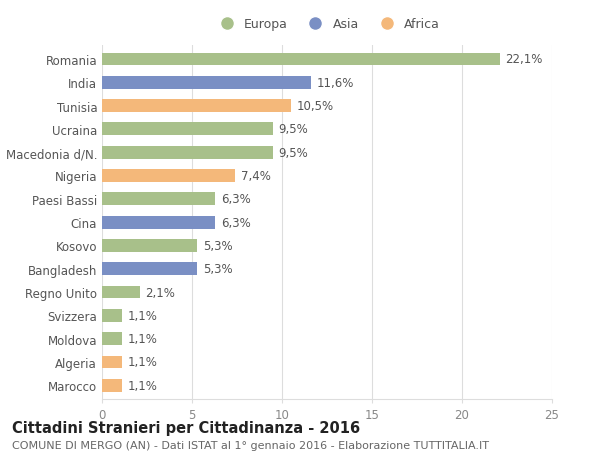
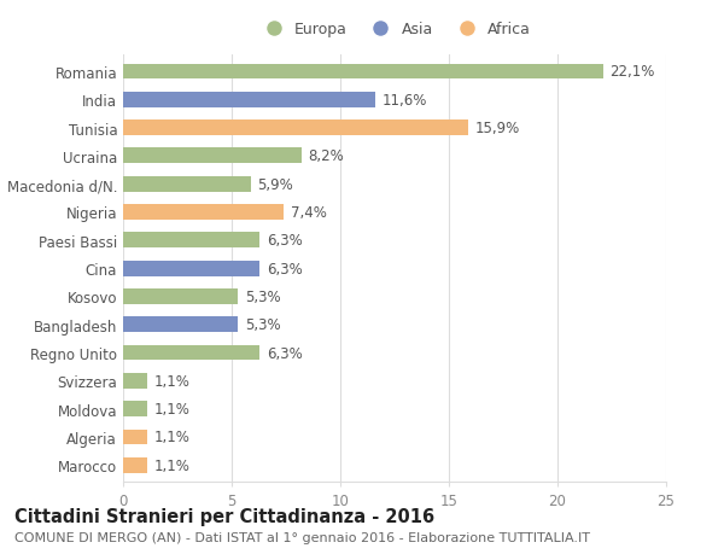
Tunisia: 10,5% -> 15,9%
Ucraina: 9,5% -> 8,2%
Macedonia d/N.: 9,5% -> 5,9%
Regno Unito: 2,1% -> 6,3%
